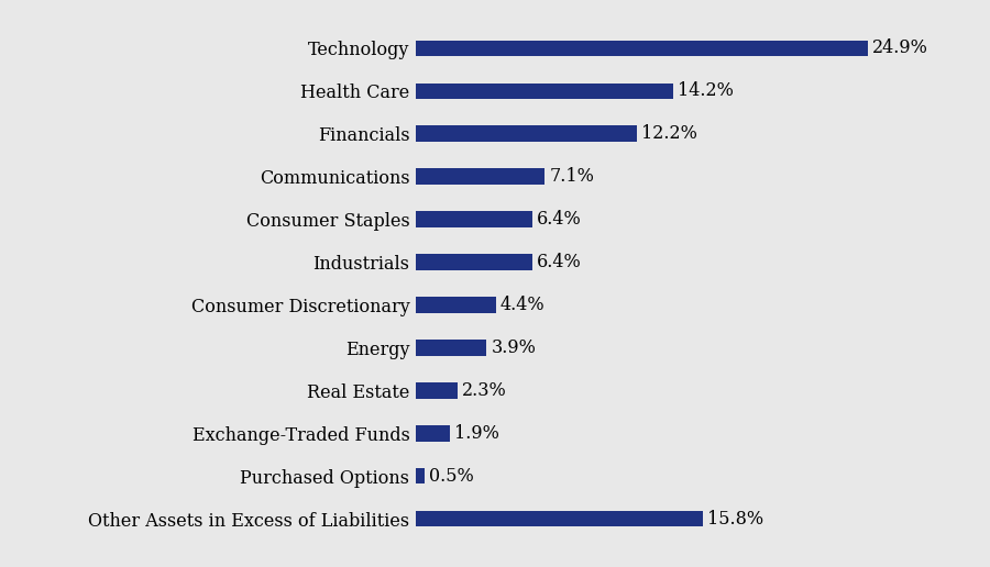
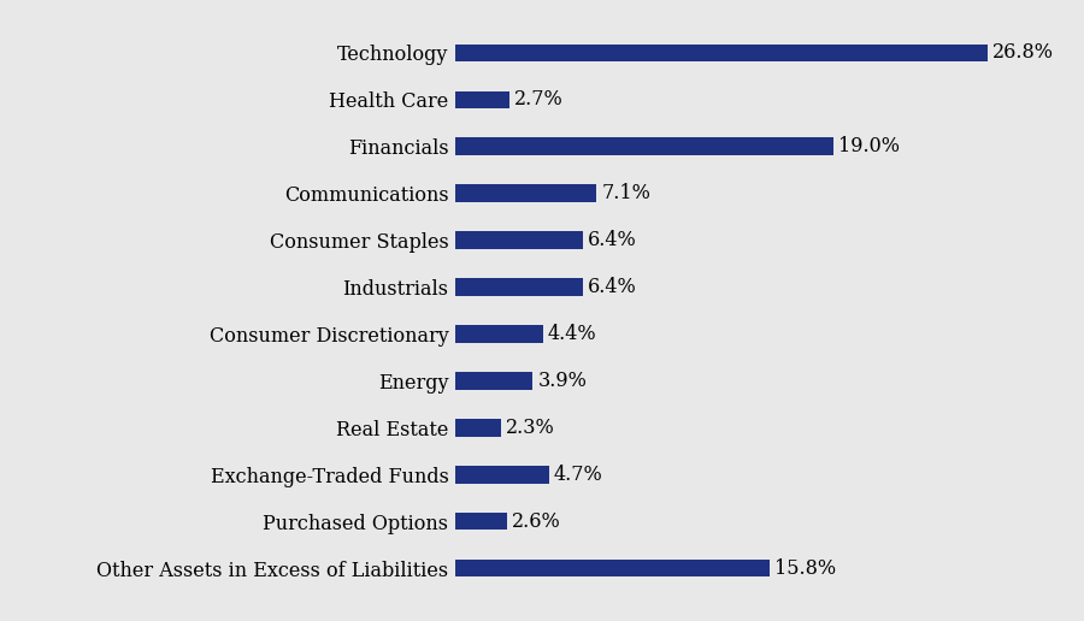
Technology: 24.9% -> 26.8%
Health Care: 14.2% -> 2.7%
Financials: 12.2% -> 19.0%
Exchange-Traded Funds: 1.9% -> 4.7%
Purchased Options: 0.5% -> 2.6%
